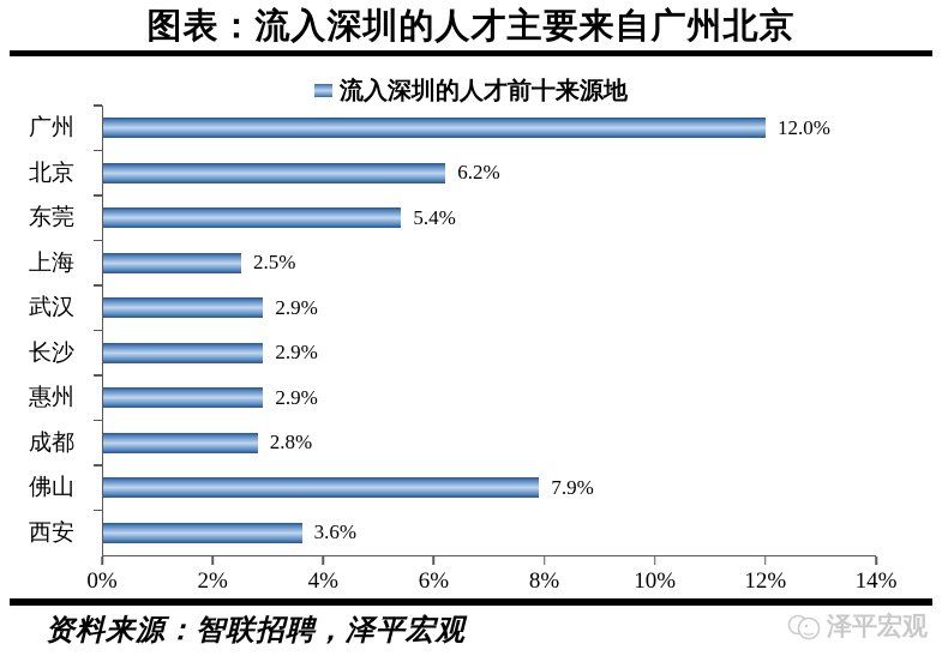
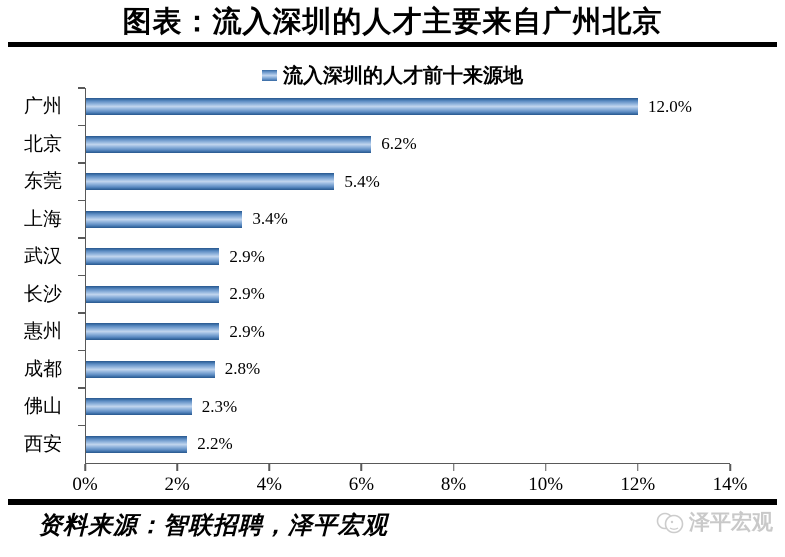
上海: 2.5% -> 3.4%
佛山: 7.9% -> 2.3%
西安: 3.6% -> 2.2%
